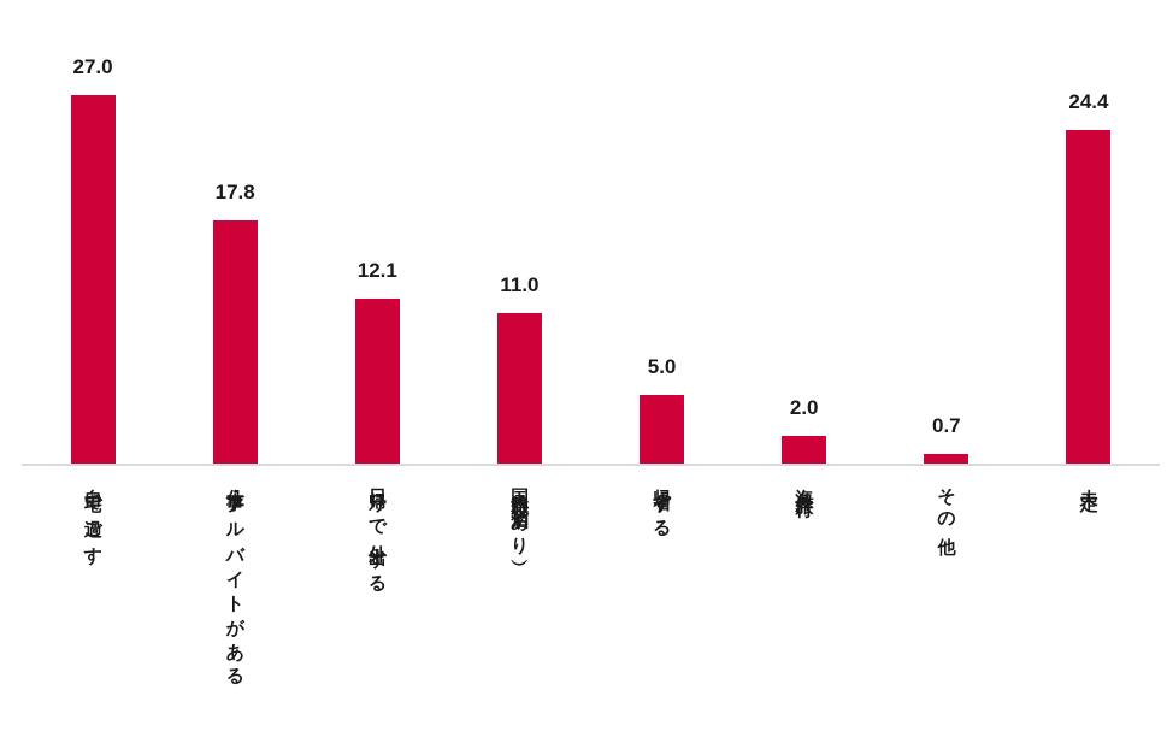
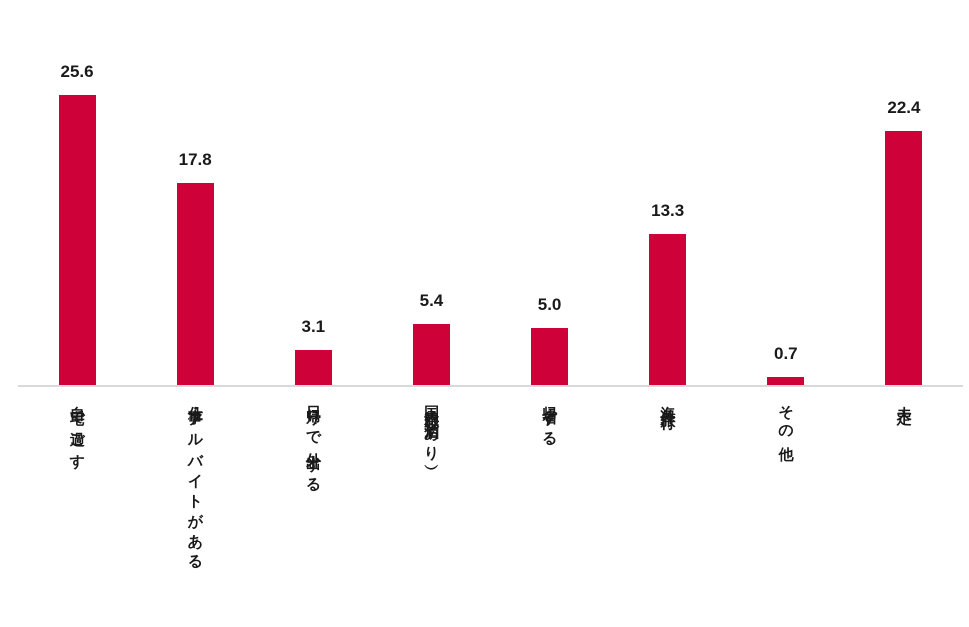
自宅で過ごす: 27.0 -> 25.6
日帰りで外出する: 12.1 -> 3.1
国内旅行（宿泊あり）: 11.0 -> 5.4
海外旅行: 2.0 -> 13.3
未定: 24.4 -> 22.4
